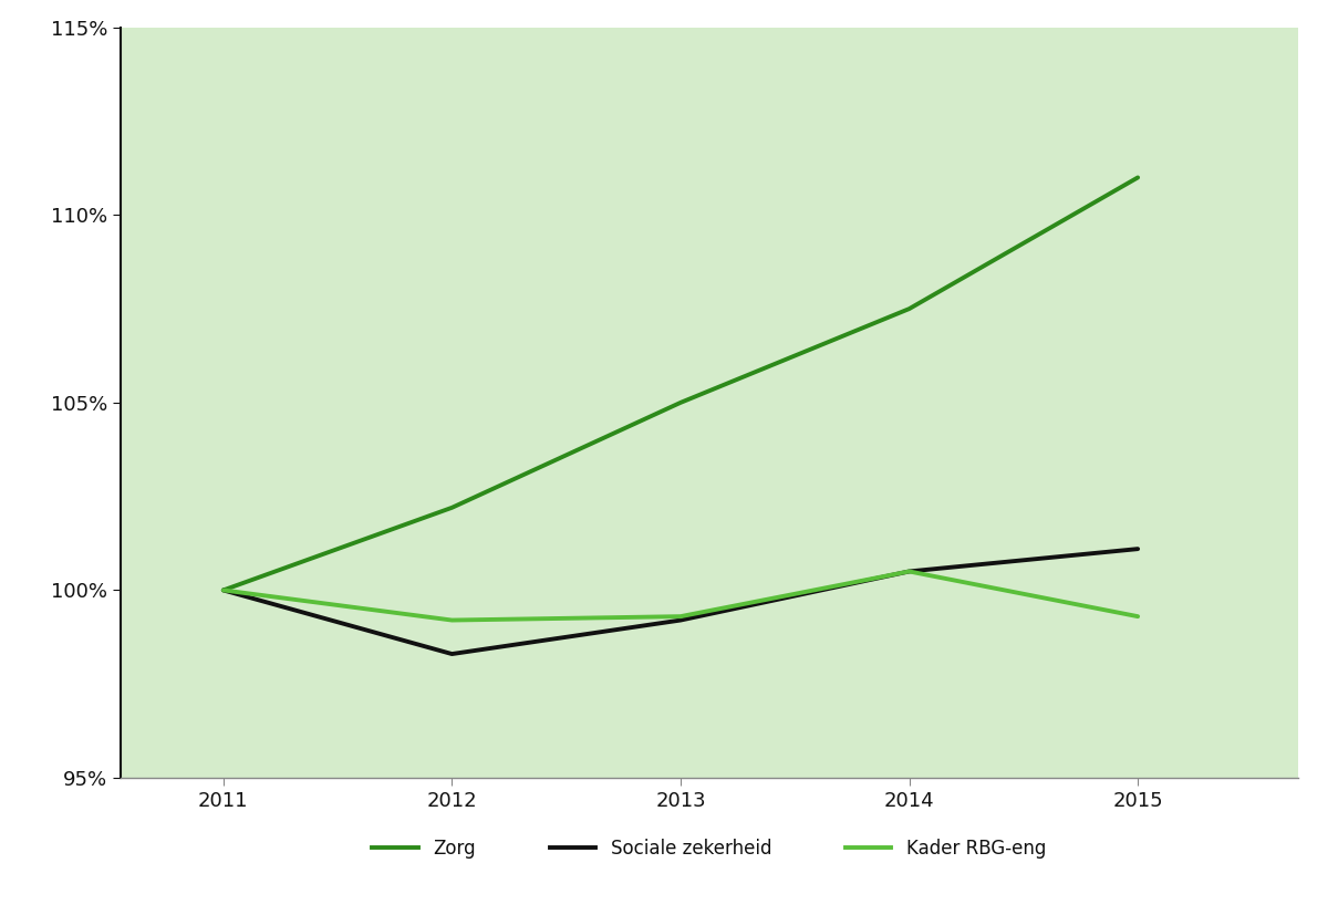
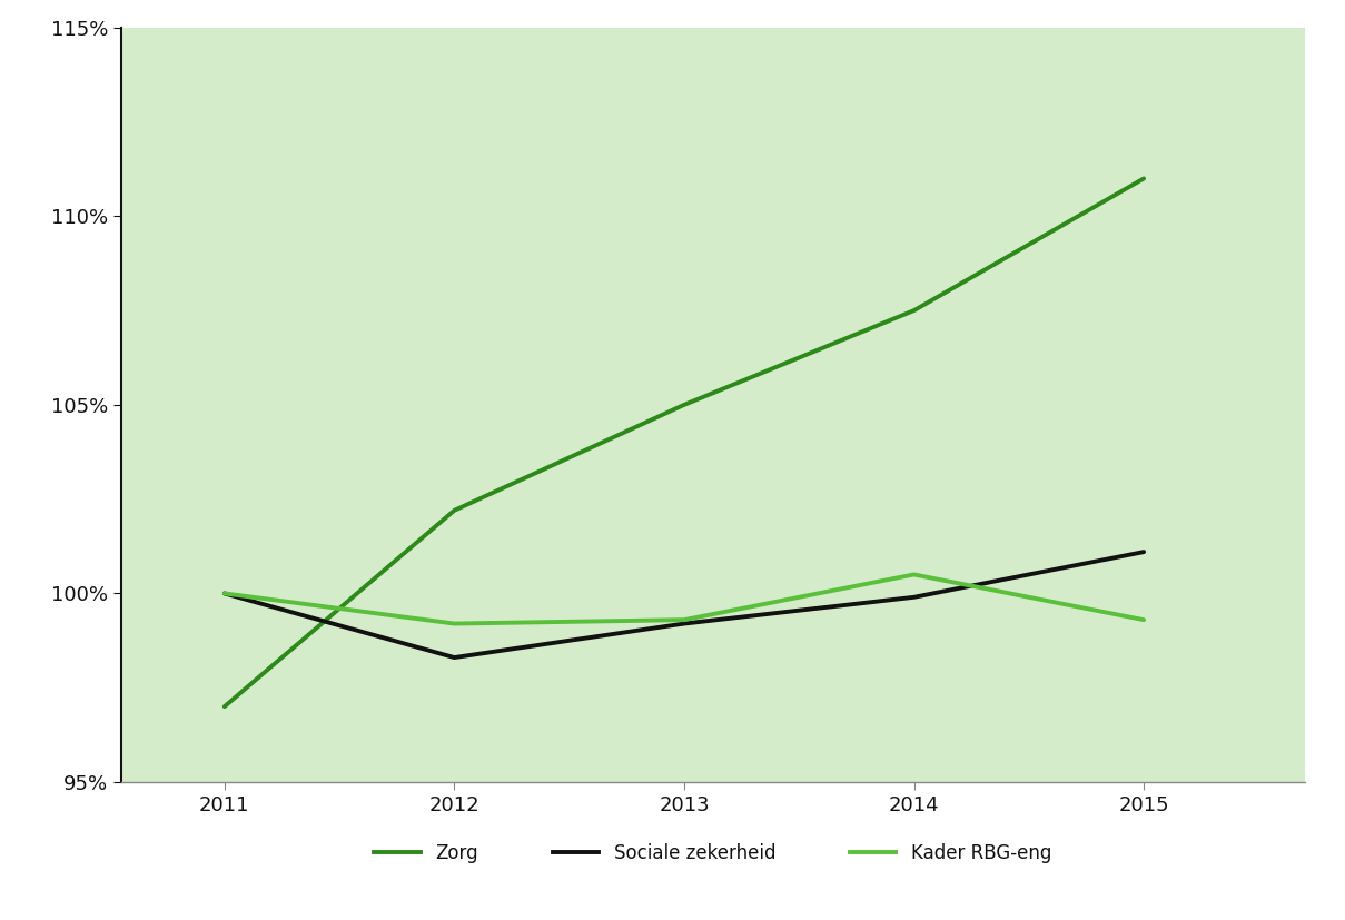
Zorg/2011: 100.0% -> 97.0%
Sociale zekerheid/2014: 100.5% -> 99.9%
